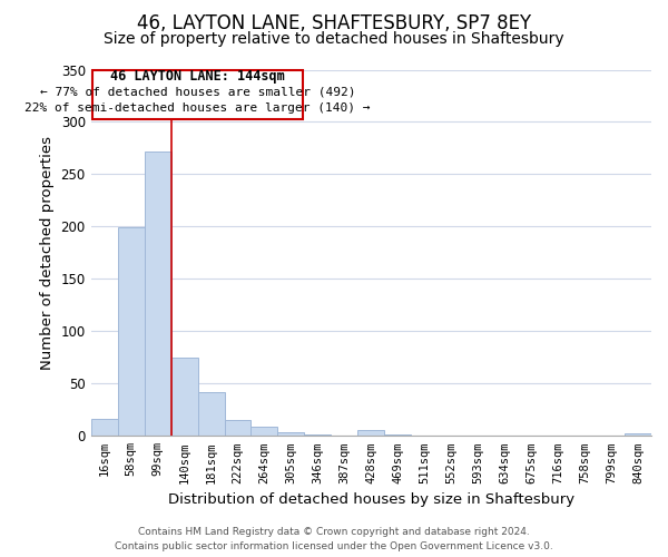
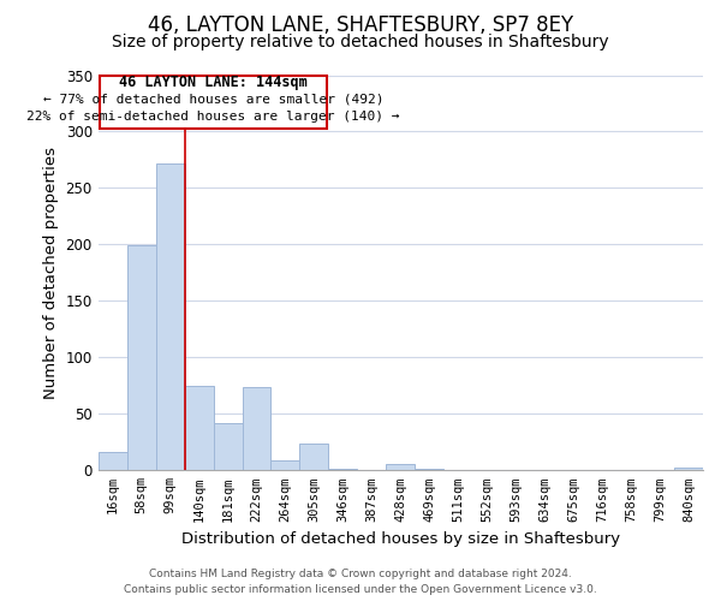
222sqm: 15 -> 74
305sqm: 4 -> 24
